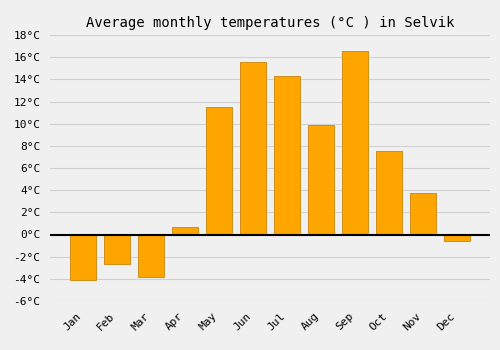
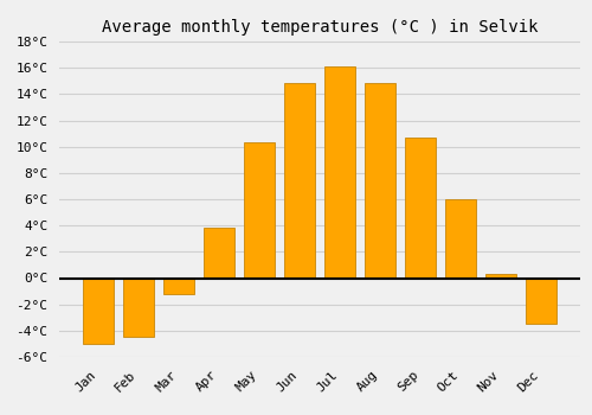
Jan: -4.1°C -> -5.0°C
Feb: -2.7°C -> -4.5°C
Mar: -3.8°C -> -1.2°C
Apr: 0.7°C -> 3.8°C
May: 11.5°C -> 10.3°C
Jun: 15.6°C -> 14.8°C
Jul: 14.3°C -> 16.1°C
Aug: 9.9°C -> 14.8°C
Sep: 16.6°C -> 10.7°C
Oct: 7.5°C -> 6.0°C
Nov: 3.7°C -> 0.3°C
Dec: -0.6°C -> -3.5°C
